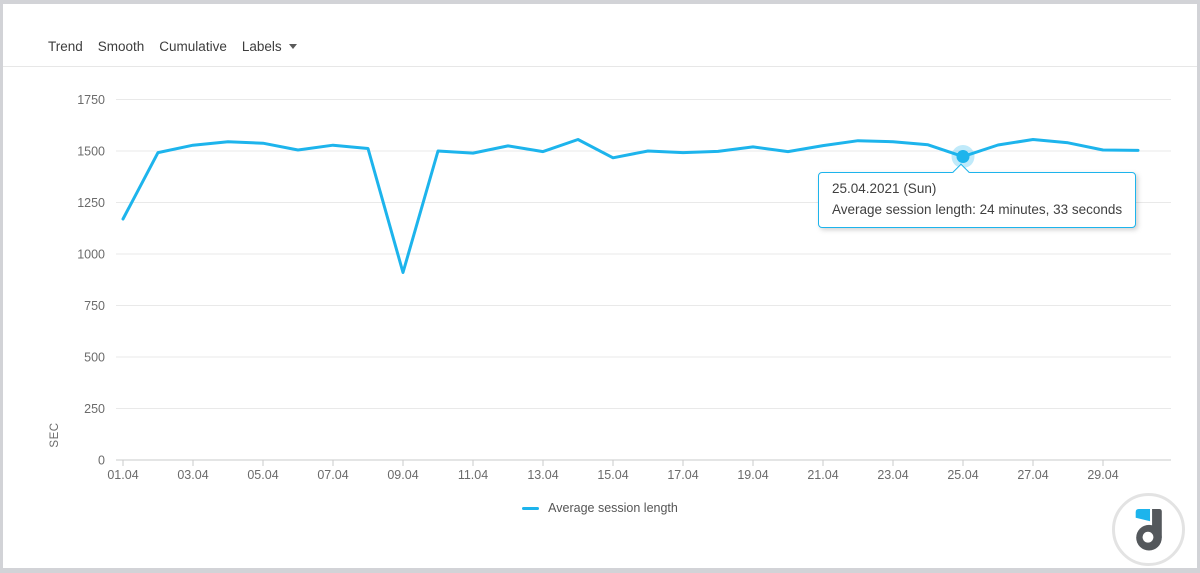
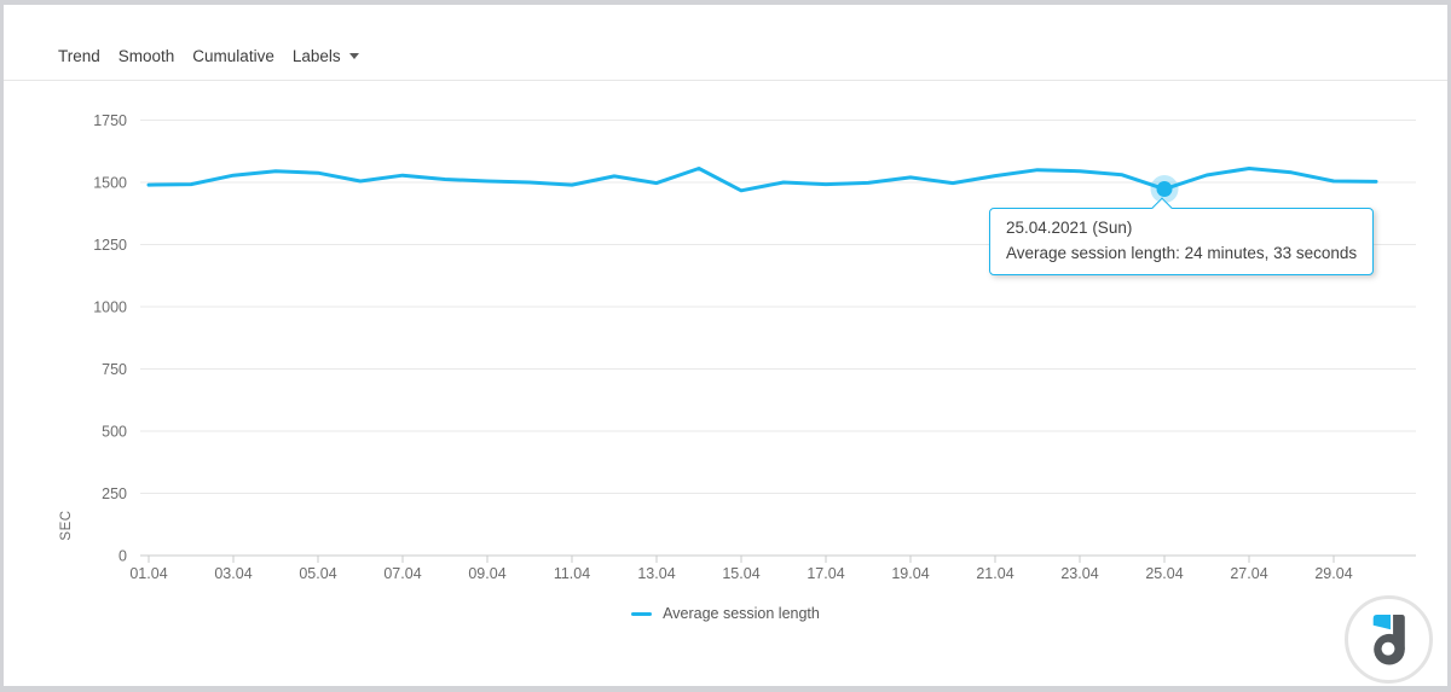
01.04: 1170 -> 1490
09.04: 910 -> 1500
